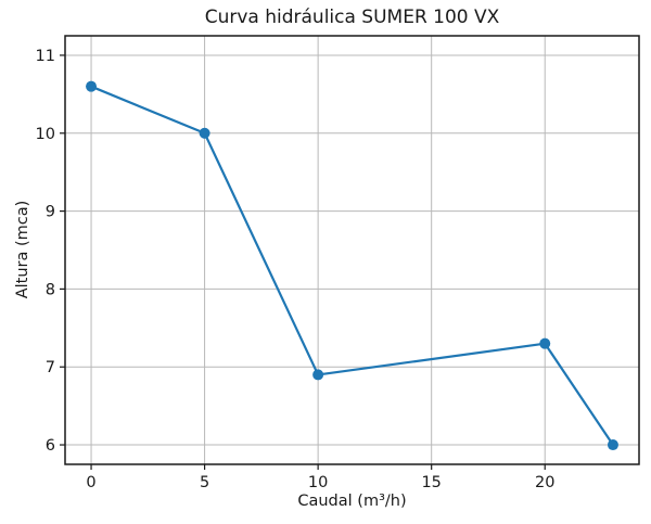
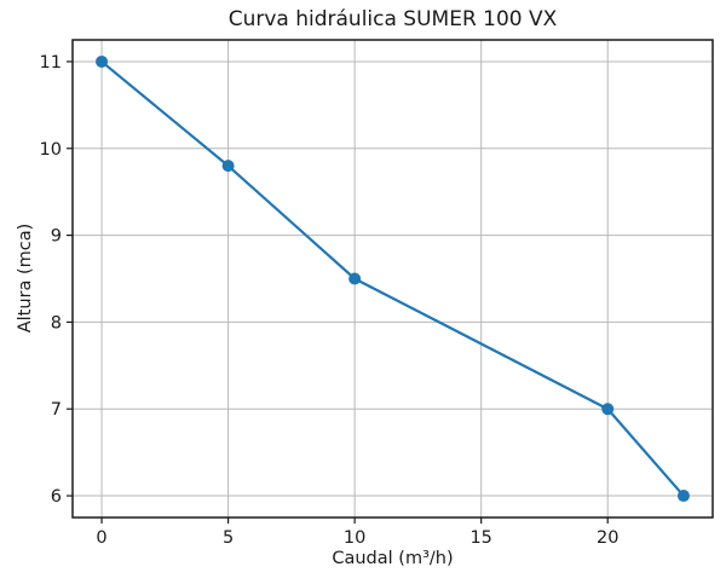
0: 10.6 -> 11.0
5: 10.0 -> 9.8
10: 6.9 -> 8.5
20: 7.3 -> 7.0
